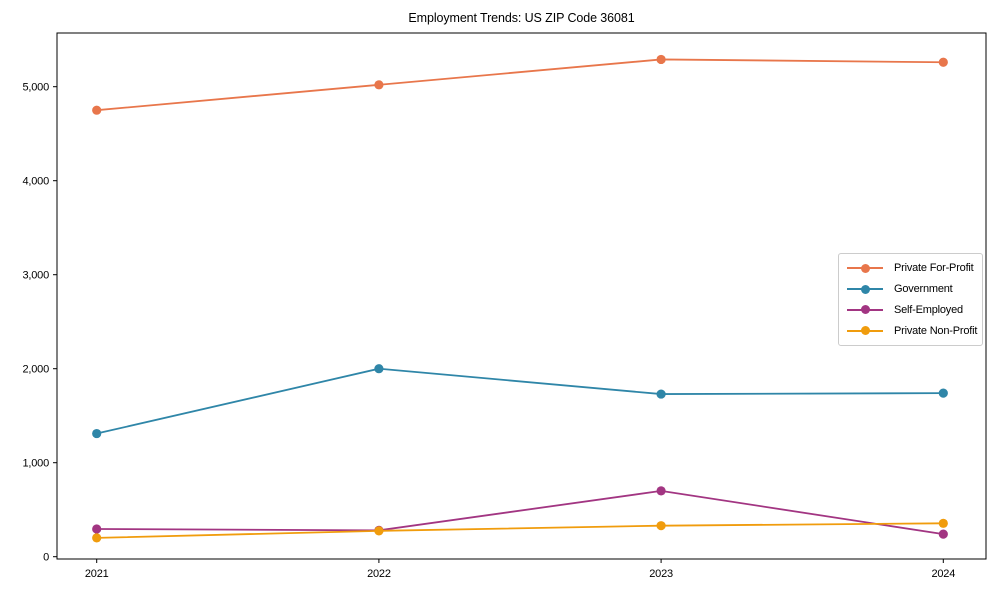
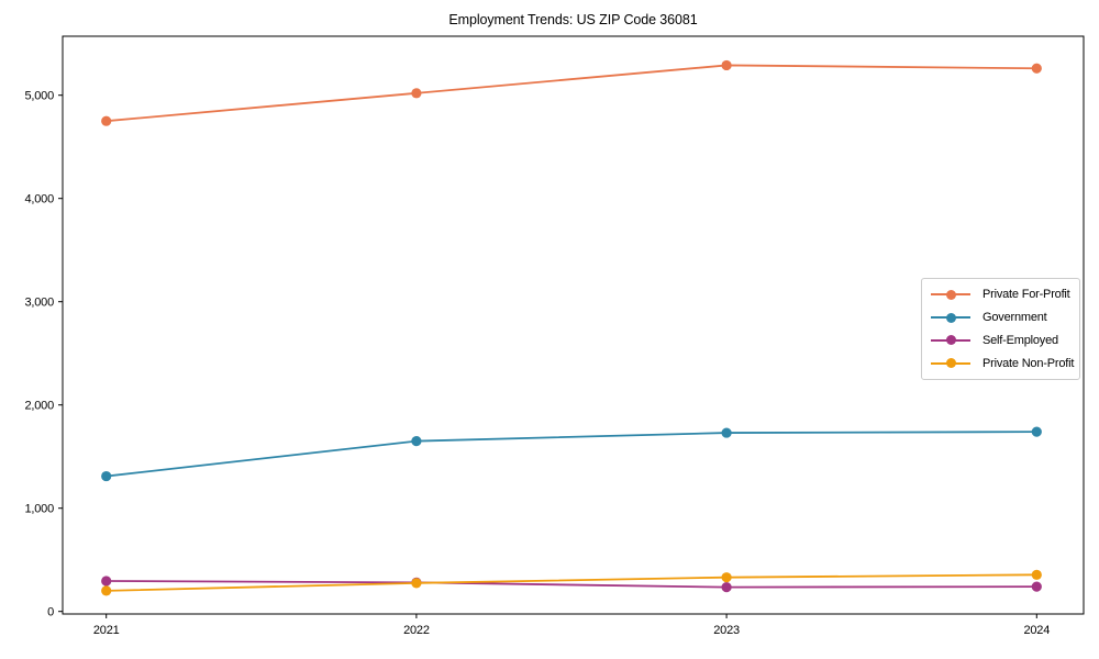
Government/2022: 2000 -> 1600
Self-Employed/2023: 700 -> 200
